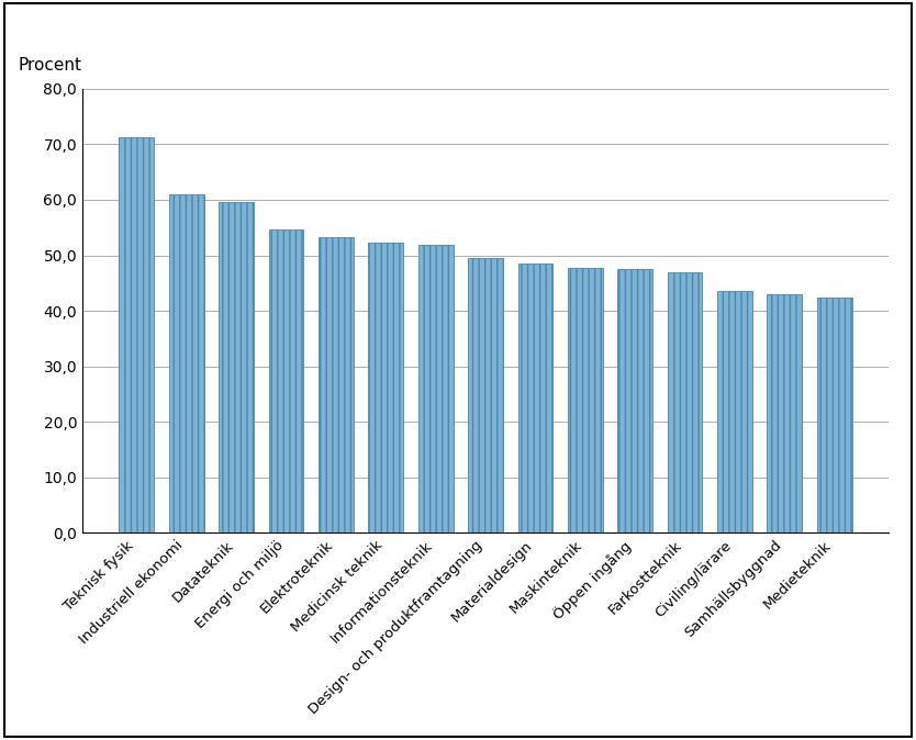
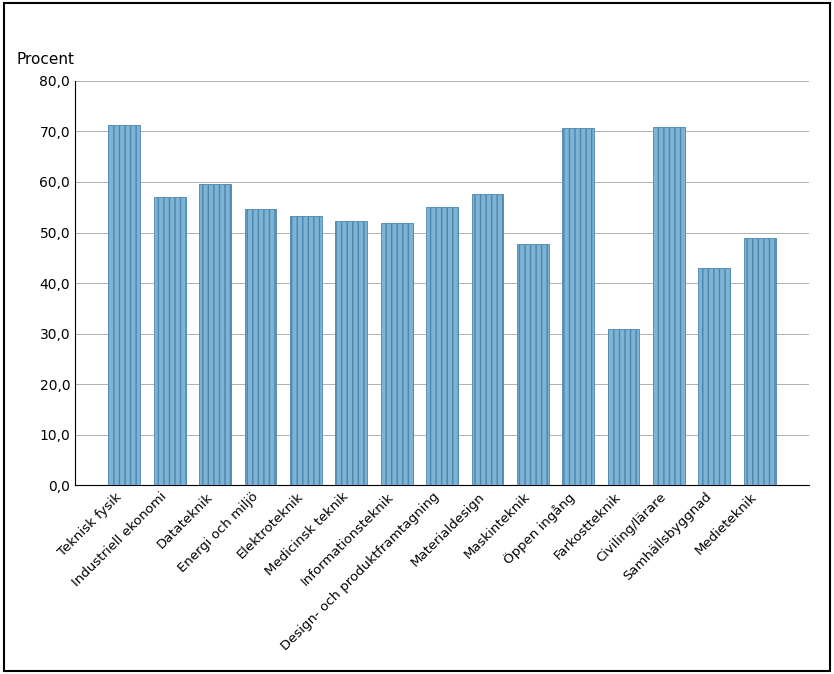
Industriell ekonomi: 61,0 -> 57,0
Design- och produktframtagning: 49,5 -> 55,0
Materialdesign: 48,6 -> 57,6
Öppen ingång: 47,5 -> 70,6
Farkostteknik: 47,0 -> 31,0
Civiling/lärare: 43,5 -> 70,8
Medieteknik: 42,3 -> 49,0
